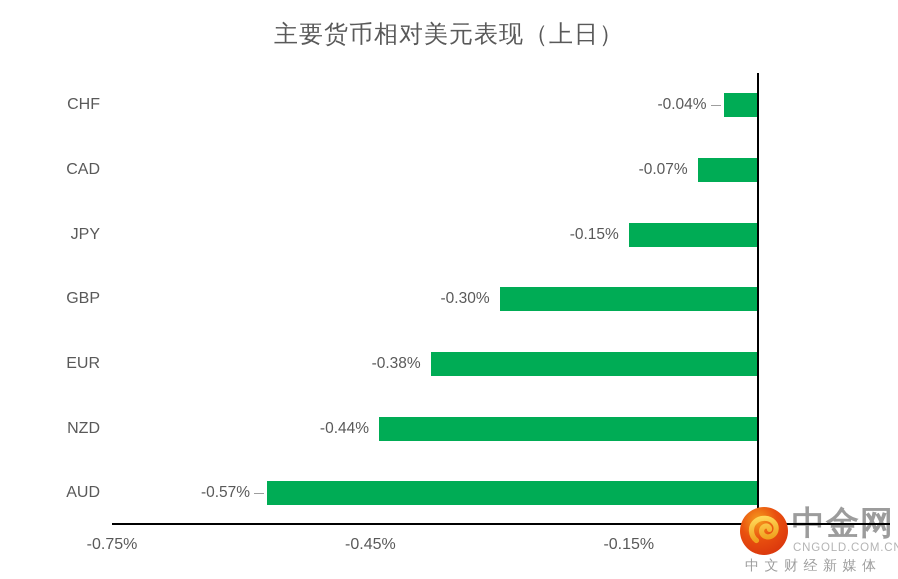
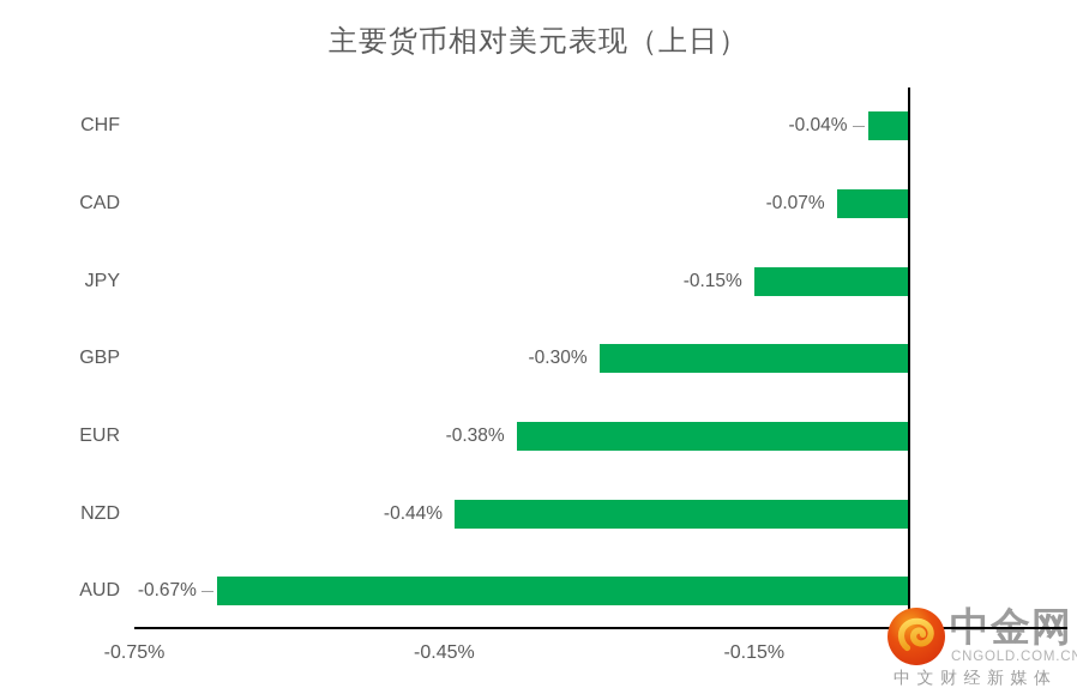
AUD: -0.57% -> -0.67%
